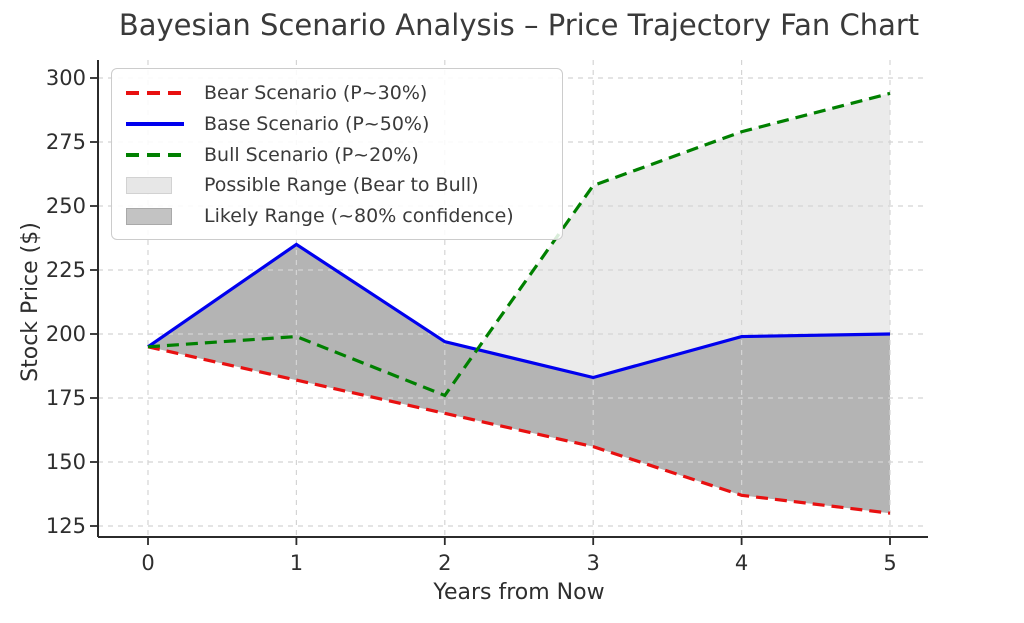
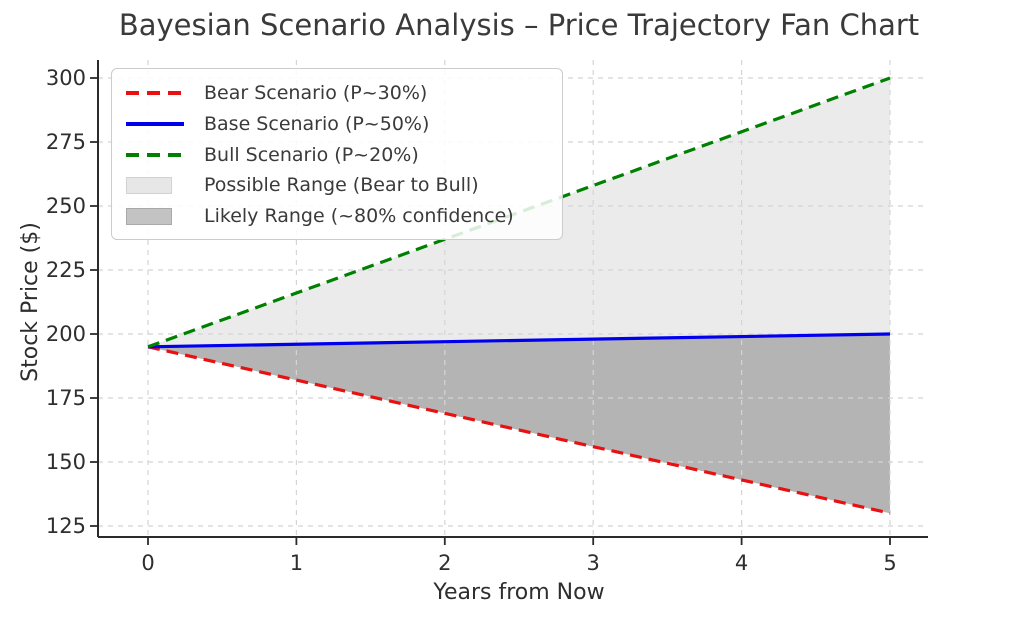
Base Scenario (P~50%)/1: 235 -> 196
Bull Scenario (P~20%)/1: 199 -> 216
Bull Scenario (P~20%)/2: 176 -> 237
Base Scenario (P~50%)/3: 183 -> 198
Bear Scenario (P~30%)/4: 137 -> 143
Bull Scenario (P~20%)/5: 294 -> 300
